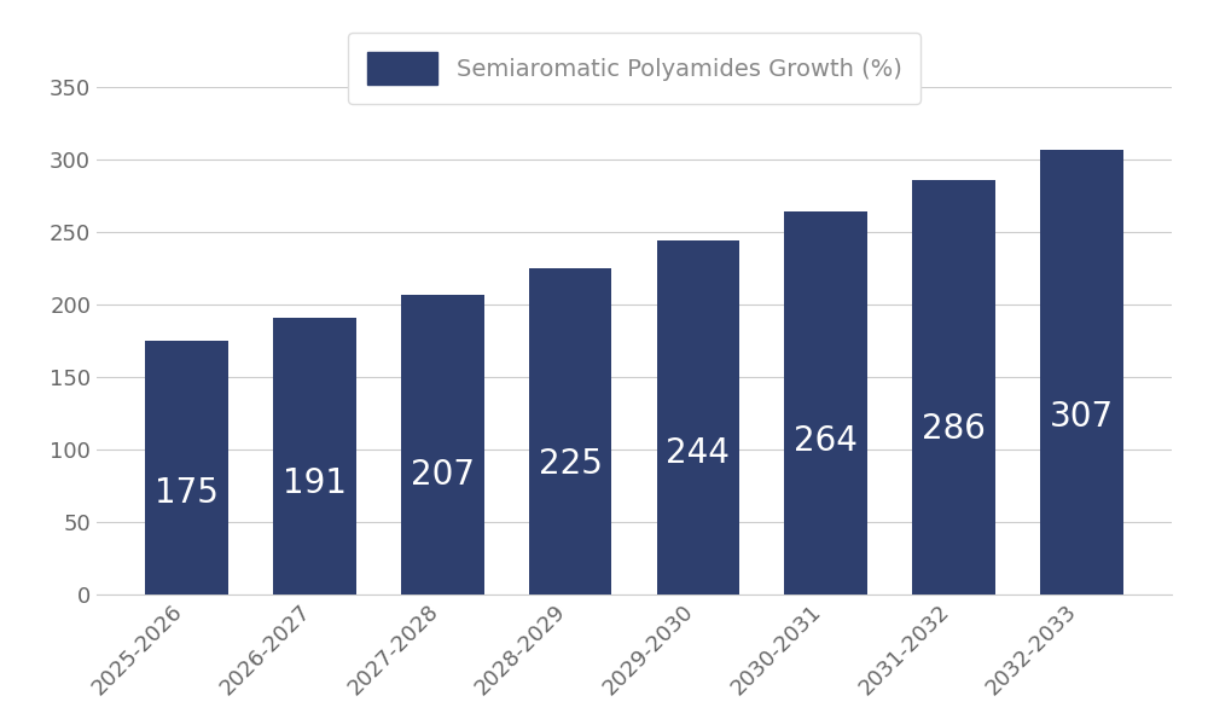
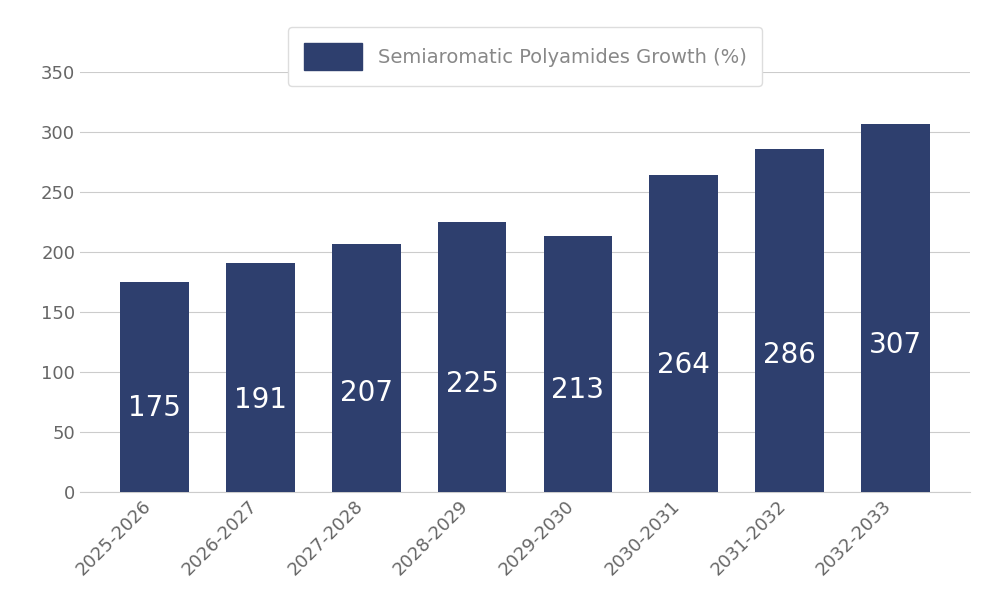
2029-2030: 244 -> 213
